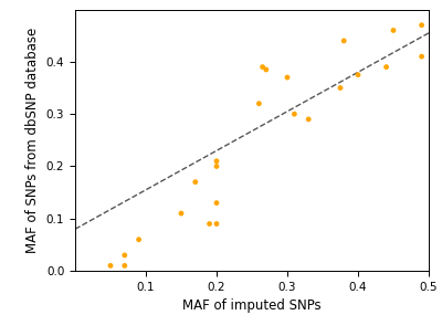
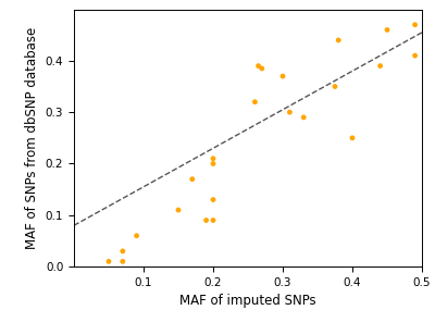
0.4: 0.375 -> 0.250
